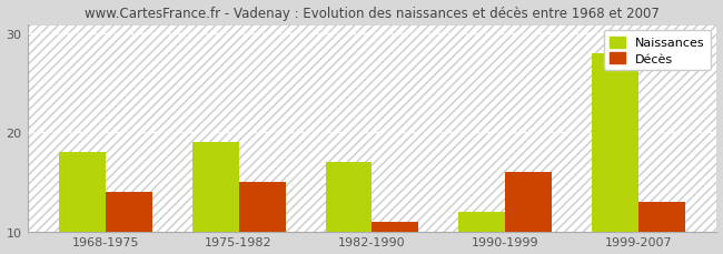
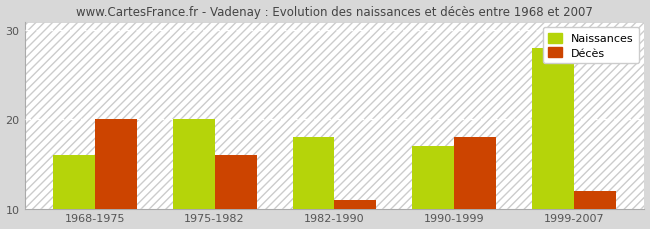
Naissances/1968-1975: 18 -> 16
Décès/1968-1975: 14 -> 20
Naissances/1975-1982: 19 -> 20
Décès/1975-1982: 15 -> 16
Naissances/1982-1990: 17 -> 18
Naissances/1990-1999: 12 -> 17
Décès/1990-1999: 16 -> 18
Décès/1999-2007: 13 -> 12
